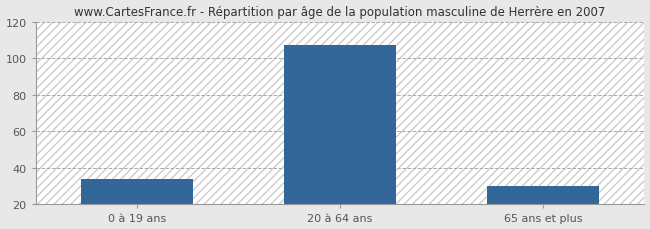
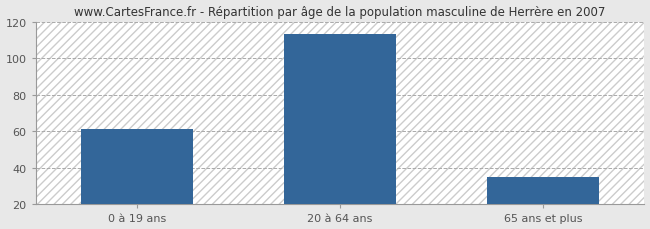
0 à 19 ans: 34 -> 61
20 à 64 ans: 107 -> 113
65 ans et plus: 30 -> 35
